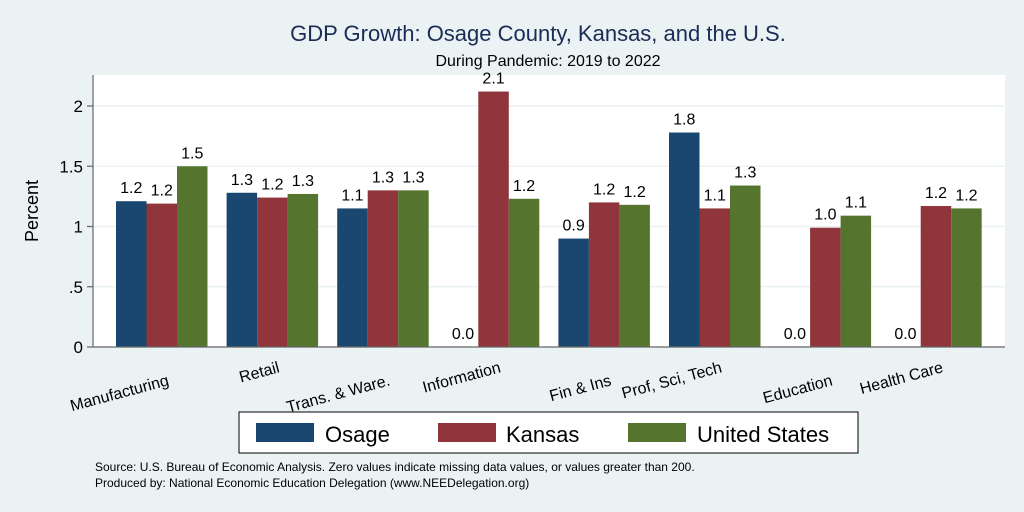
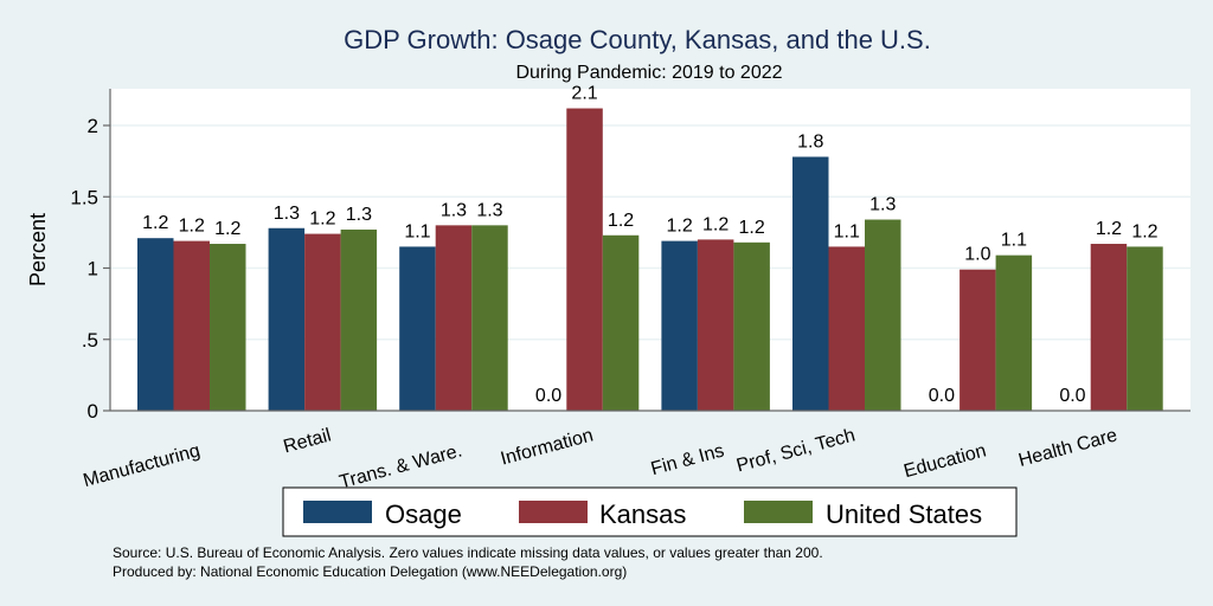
United States/Manufacturing: 1.5 -> 1.2
Osage/Fin & Ins: 0.9 -> 1.2
